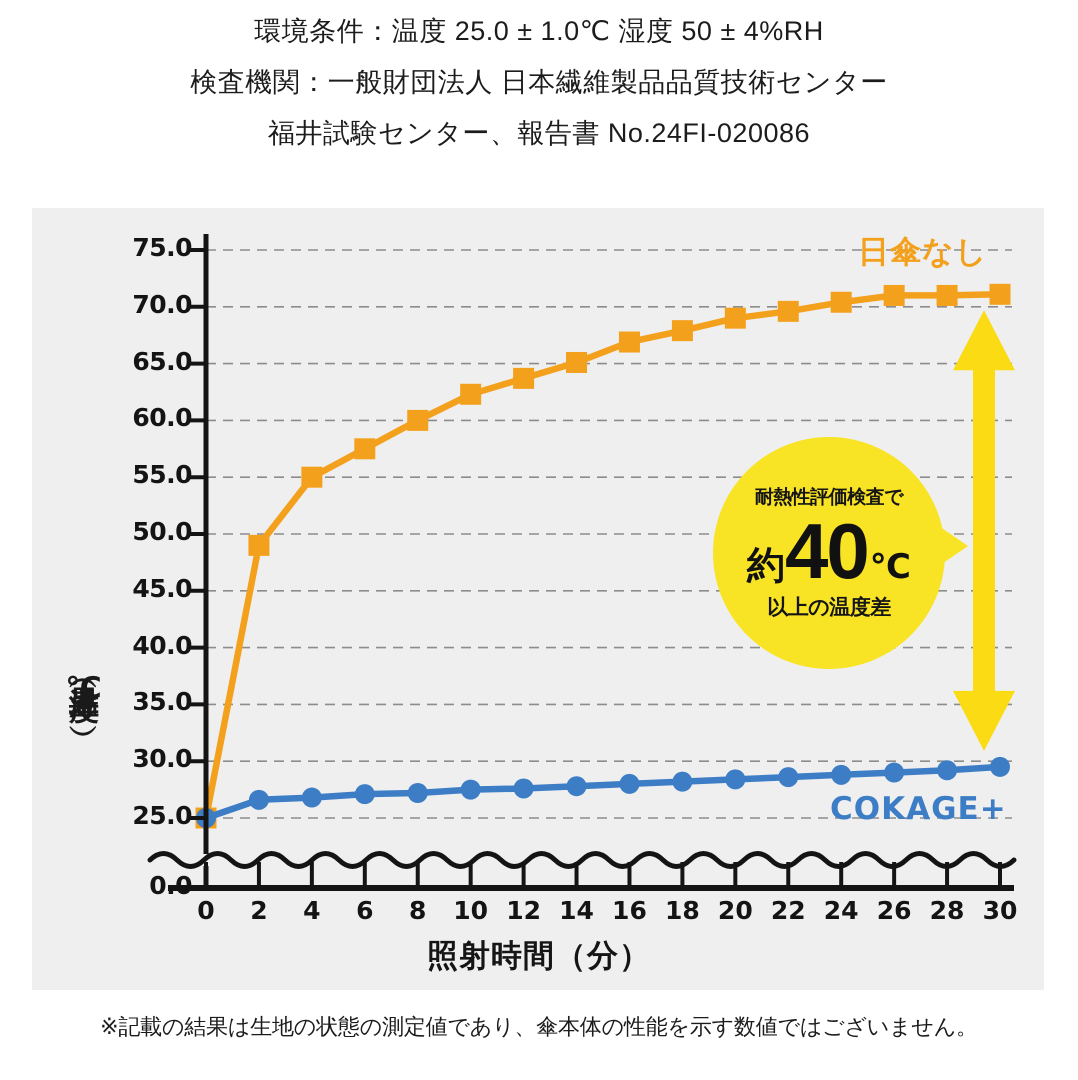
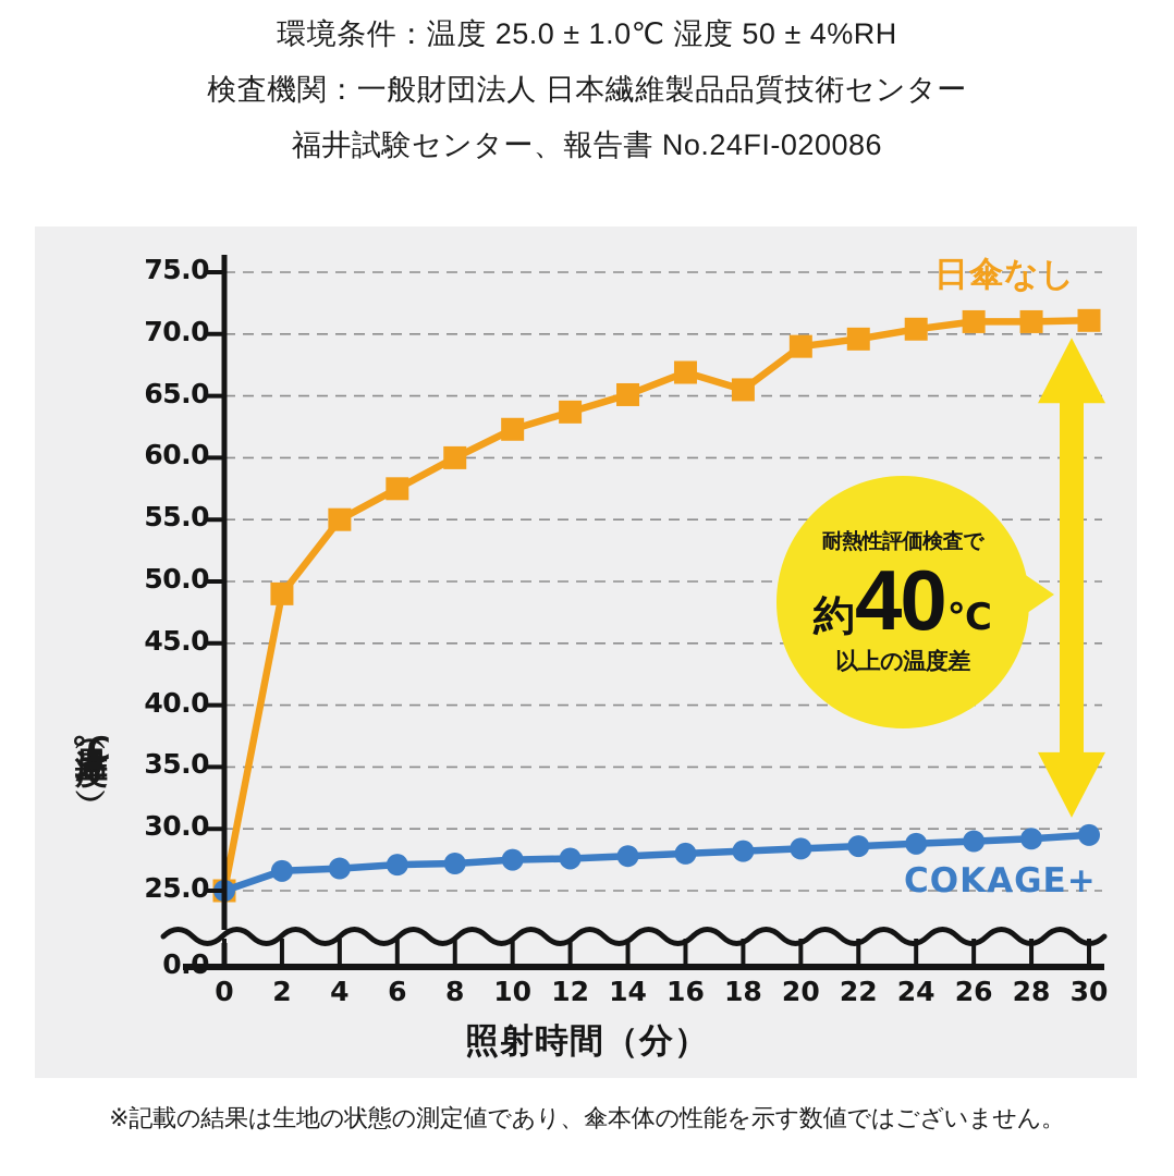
日傘なし/18: 67.9 -> 65.5
